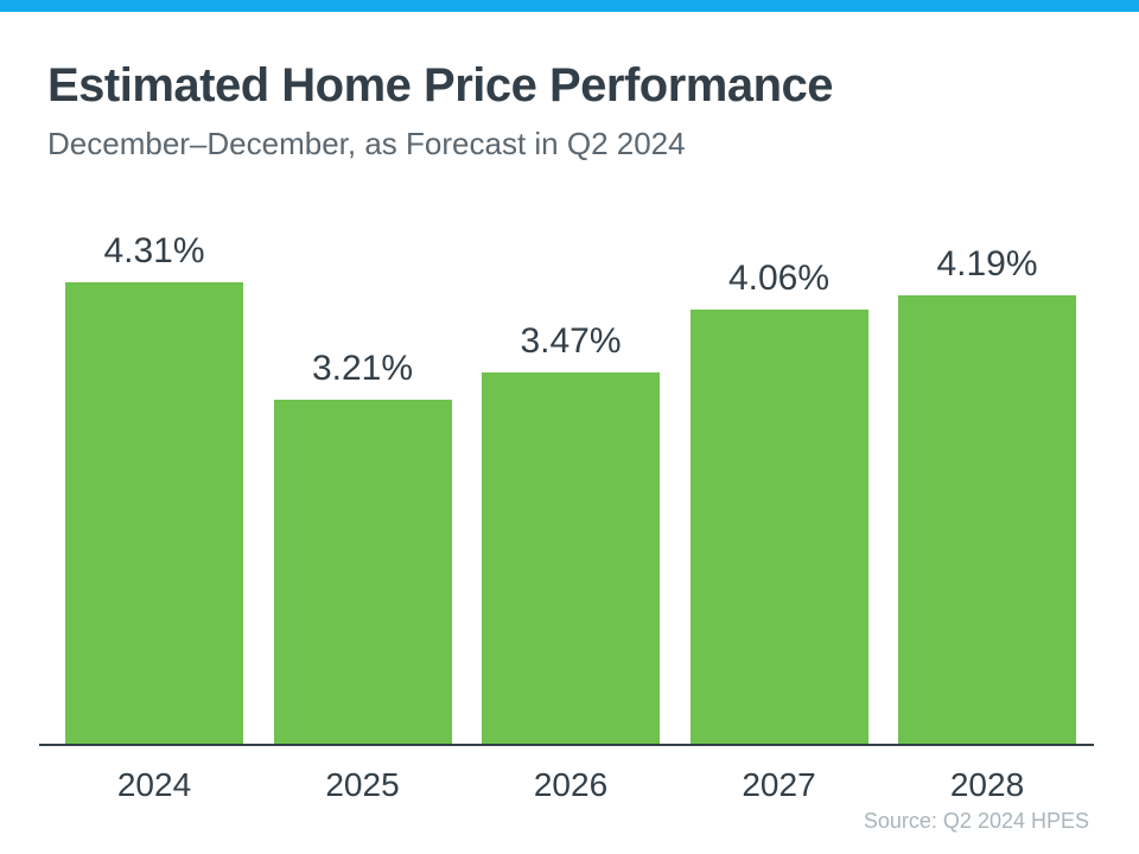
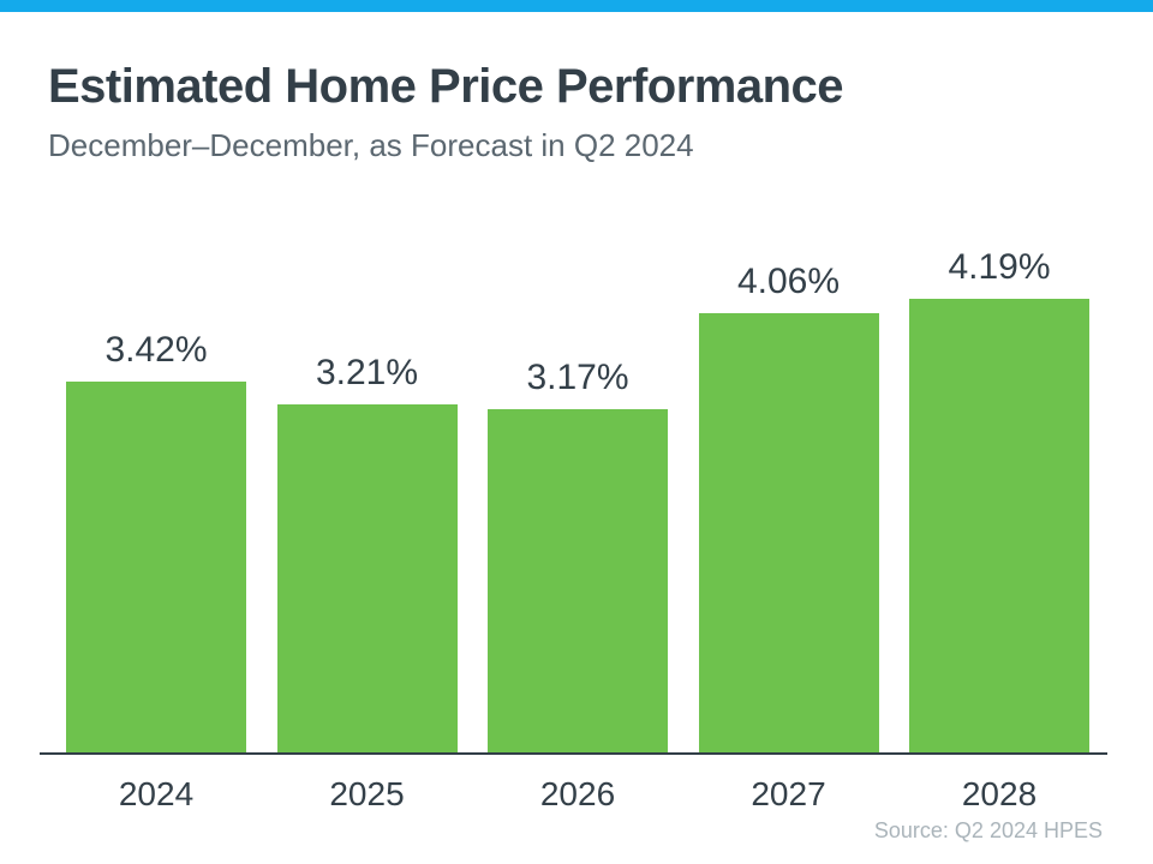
2024: 4.31% -> 3.42%
2026: 3.47% -> 3.17%
